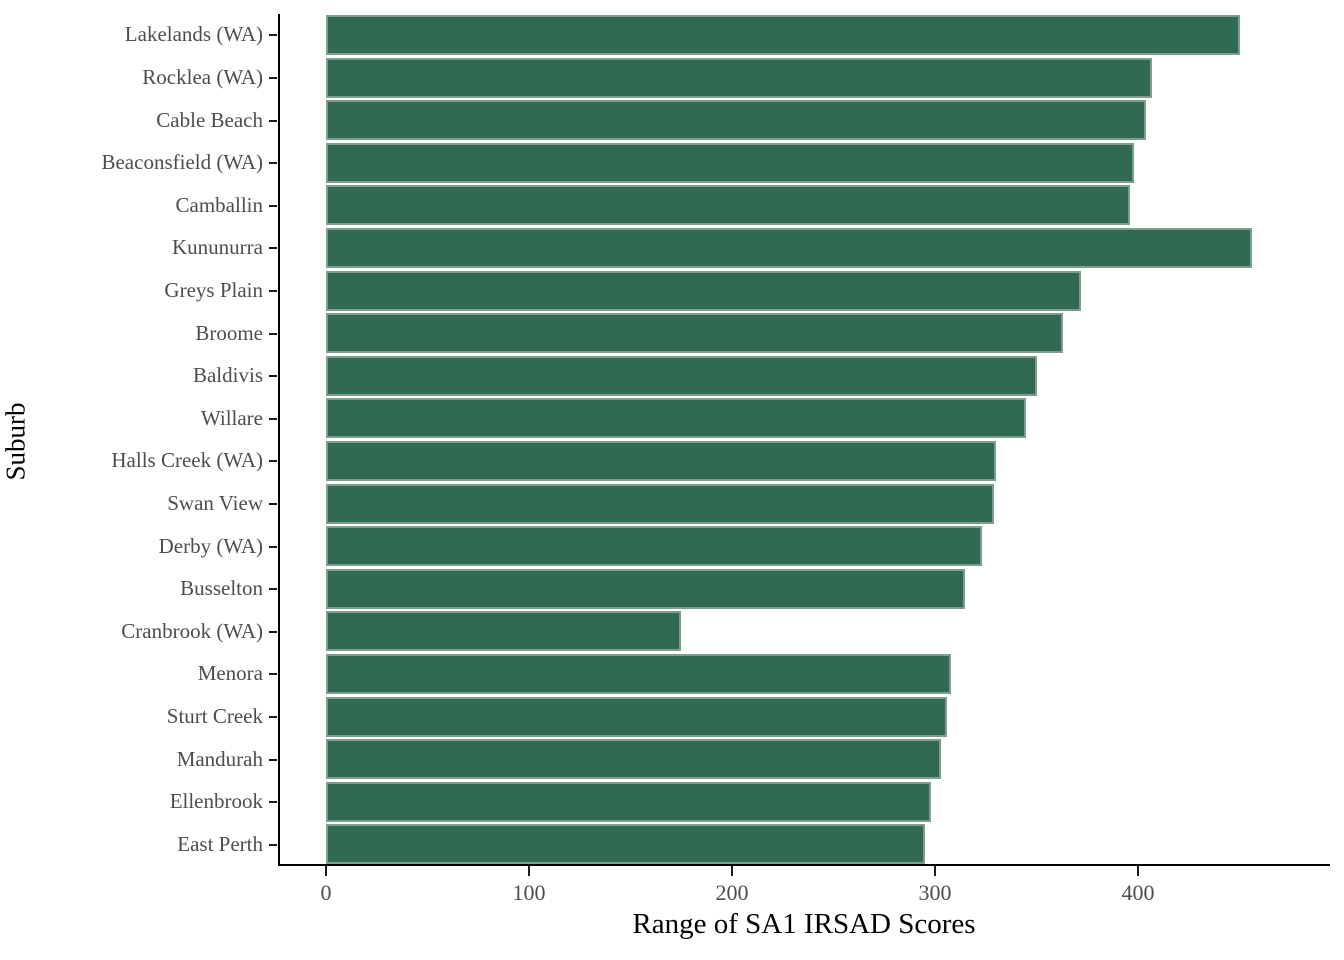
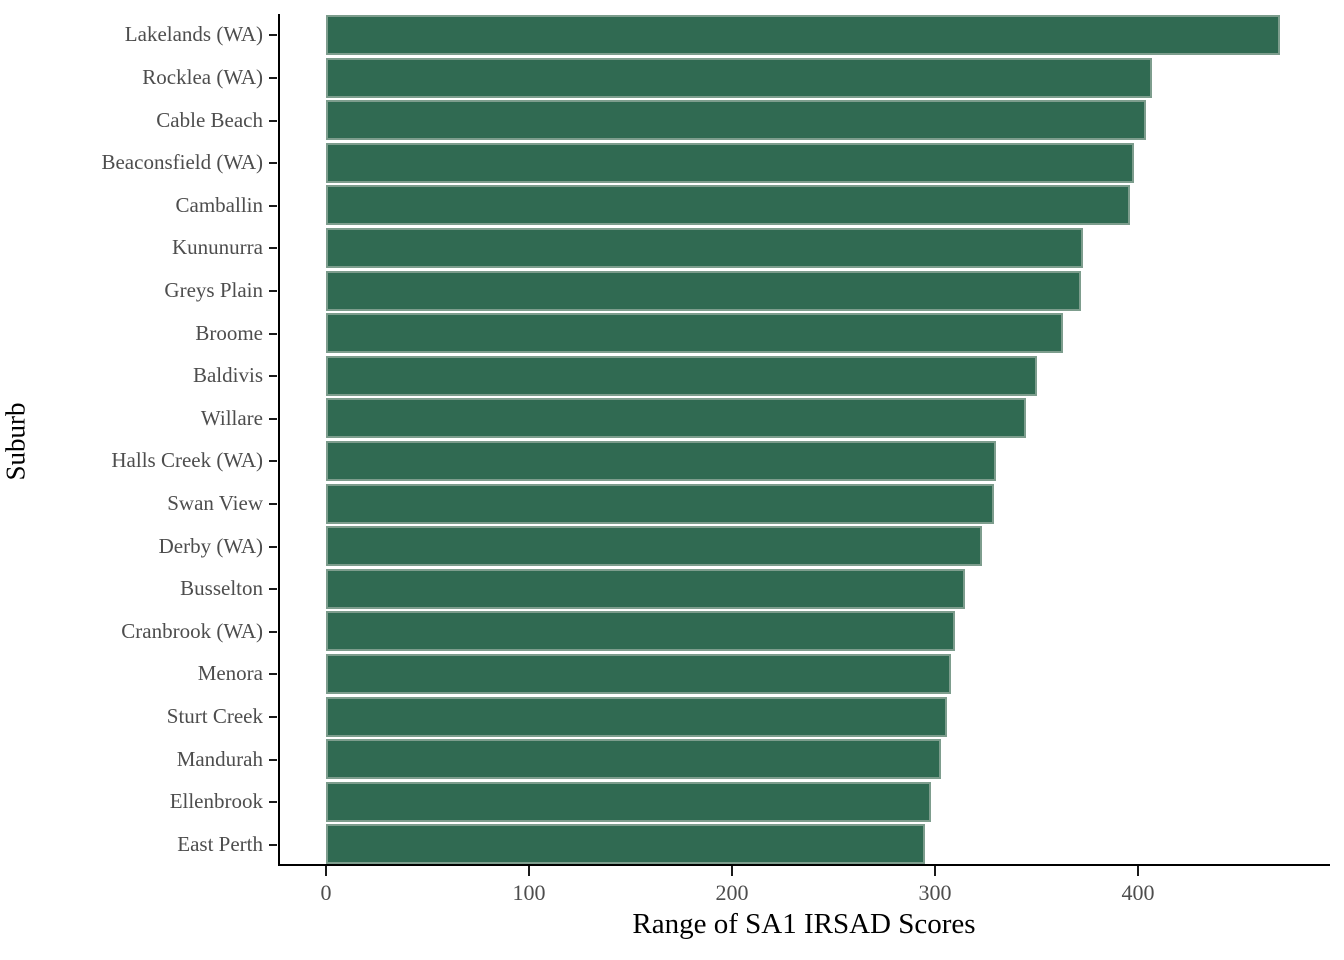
Lakelands (WA): 450 -> 470
Kununurra: 456 -> 373
Cranbrook (WA): 175 -> 310
